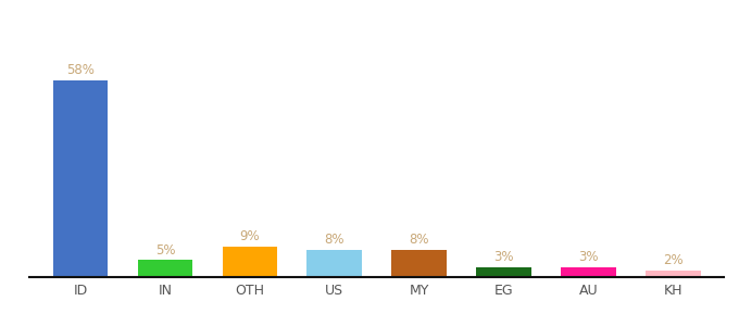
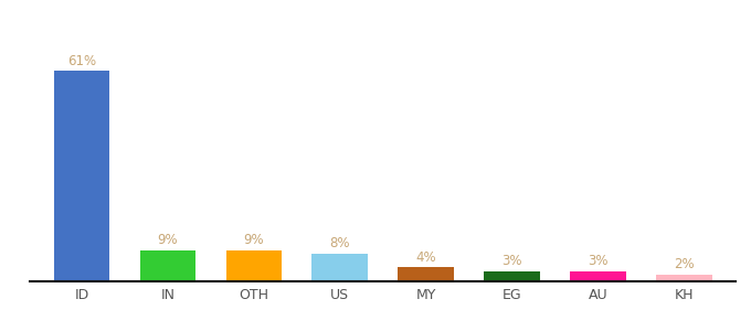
ID: 58% -> 61%
IN: 5% -> 9%
MY: 8% -> 4%
